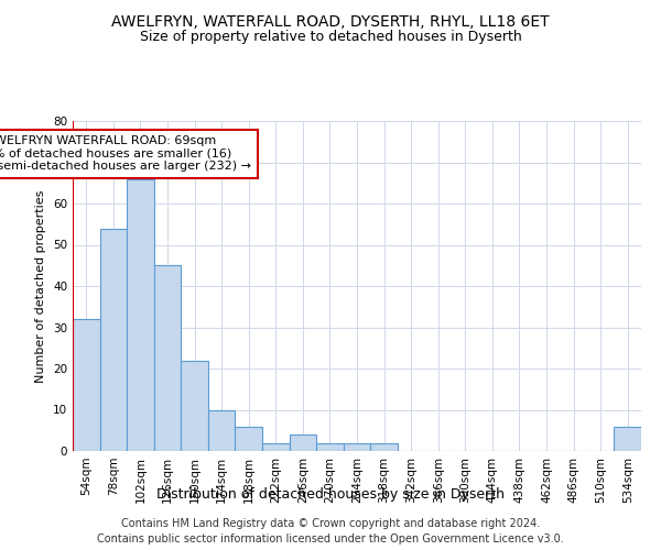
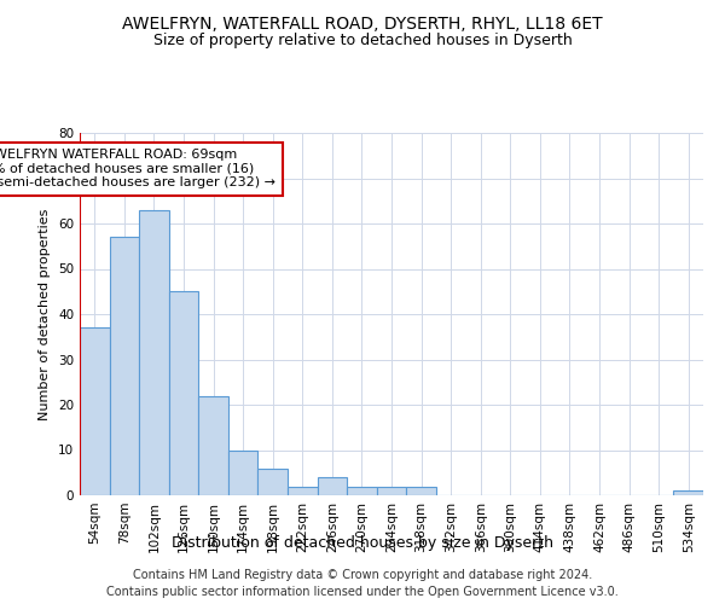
54sqm: 32 -> 37
78sqm: 54 -> 57
102sqm: 66 -> 63
534sqm: 6 -> 1
